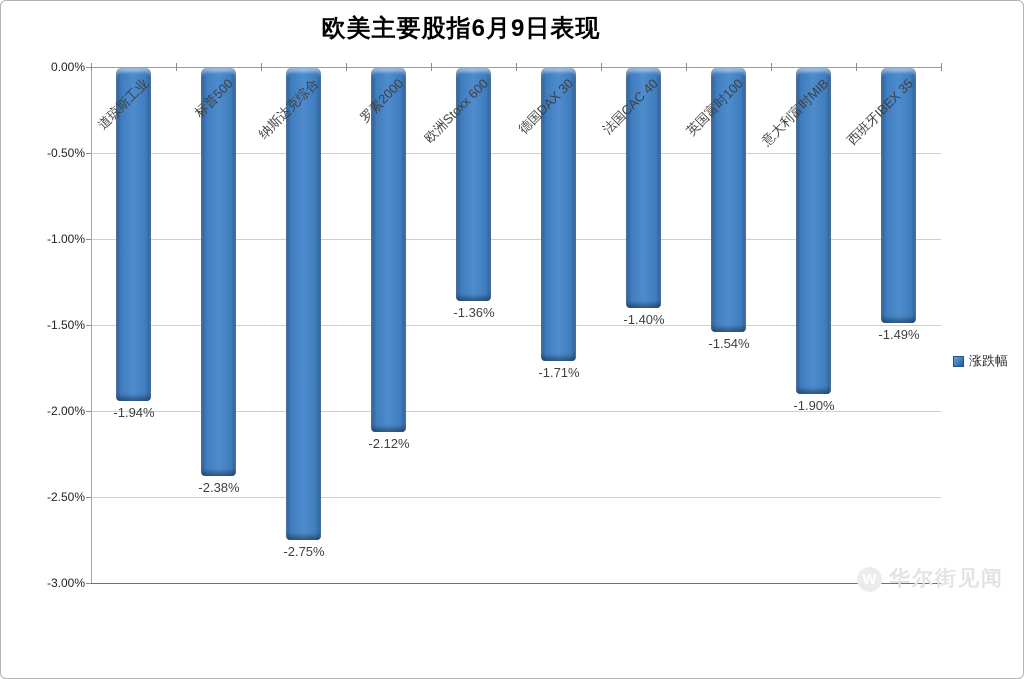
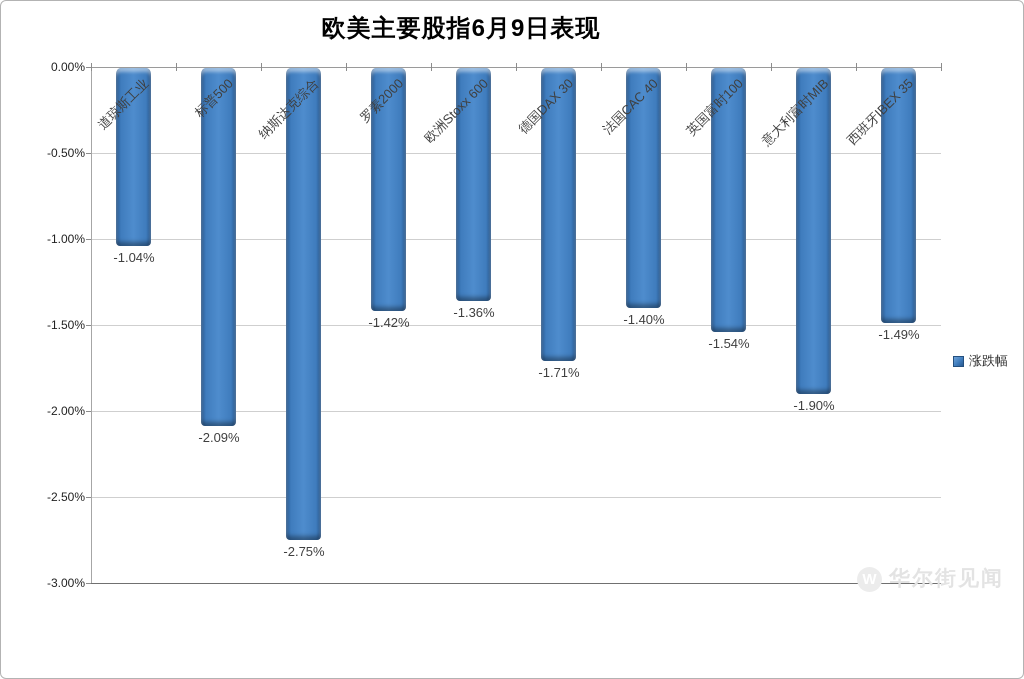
道琼斯工业: -1.94% -> -1.04%
标普500: -2.38% -> -2.09%
罗素2000: -2.12% -> -1.42%
